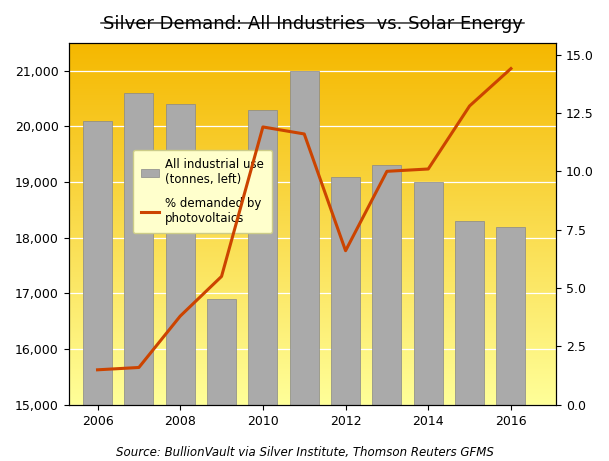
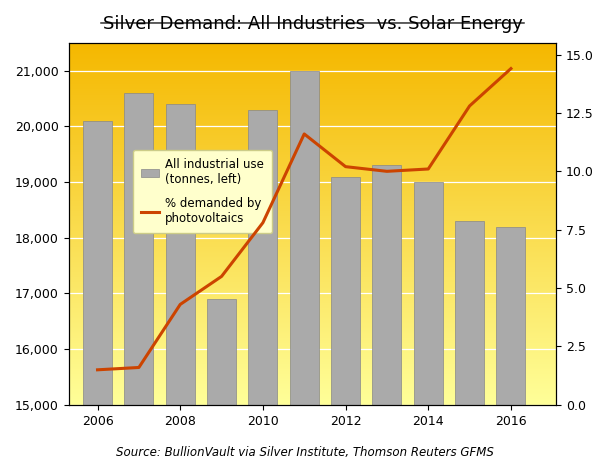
% demanded by photovoltaics/2008: 3.8 -> 4.3
% demanded by photovoltaics/2010: 11.9 -> 7.8
% demanded by photovoltaics/2012: 6.6 -> 10.2
